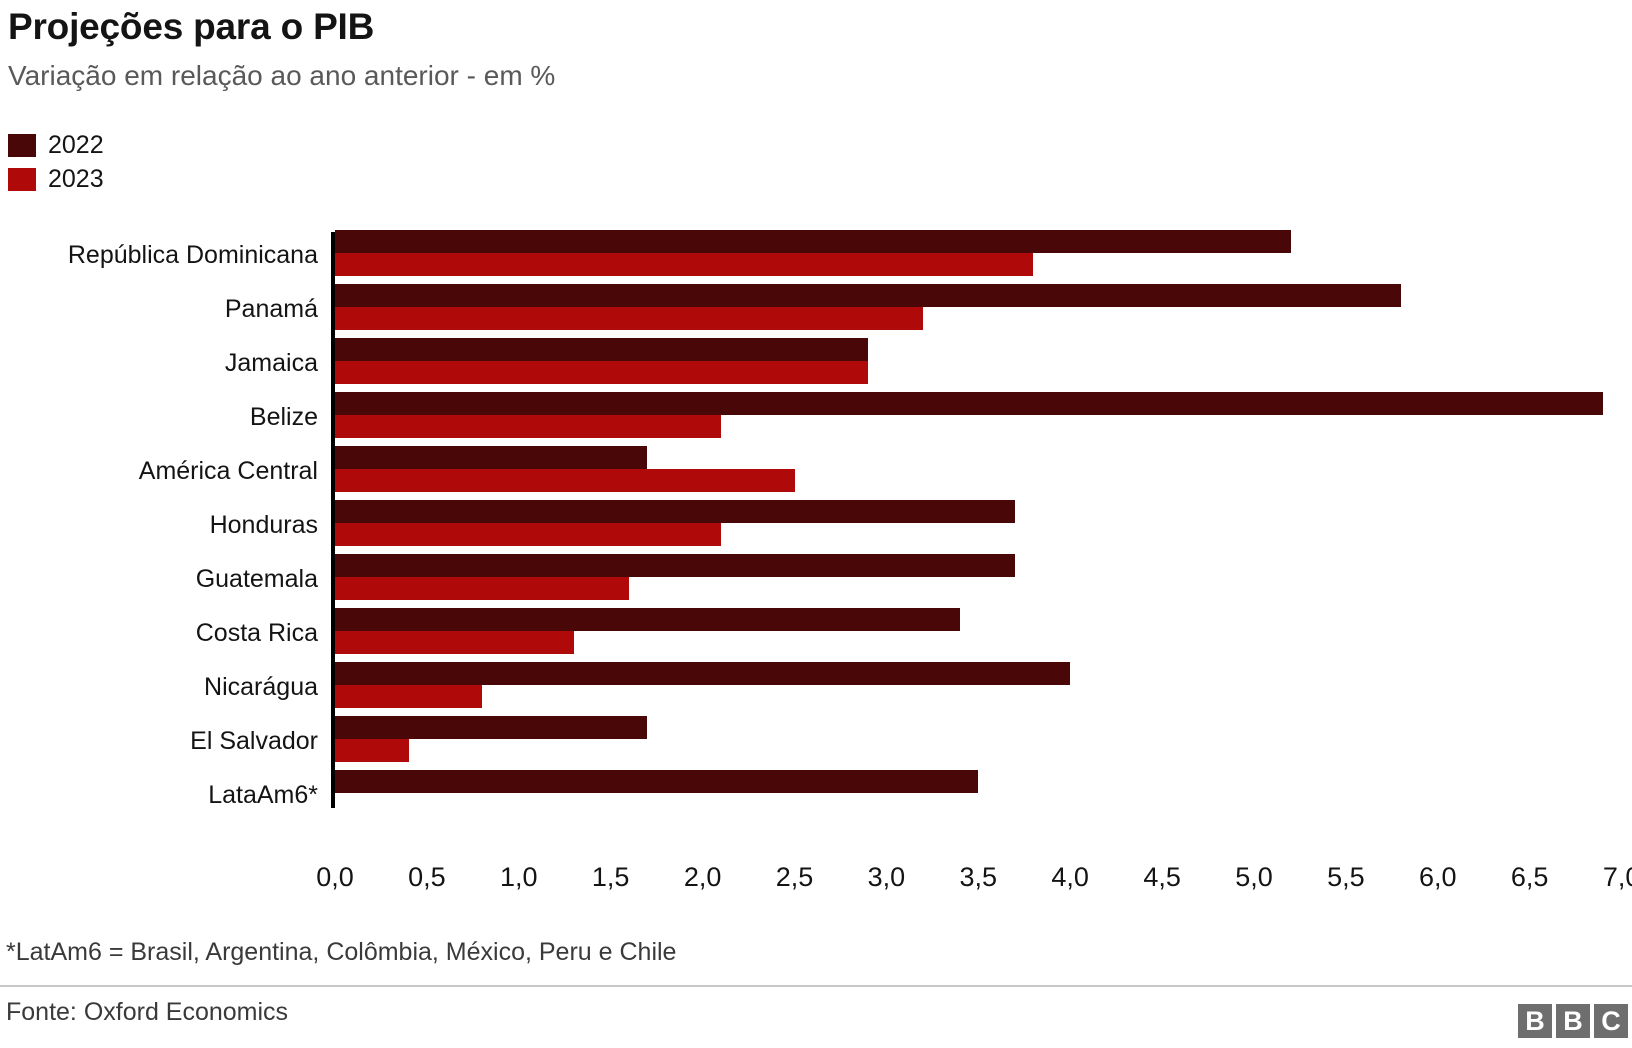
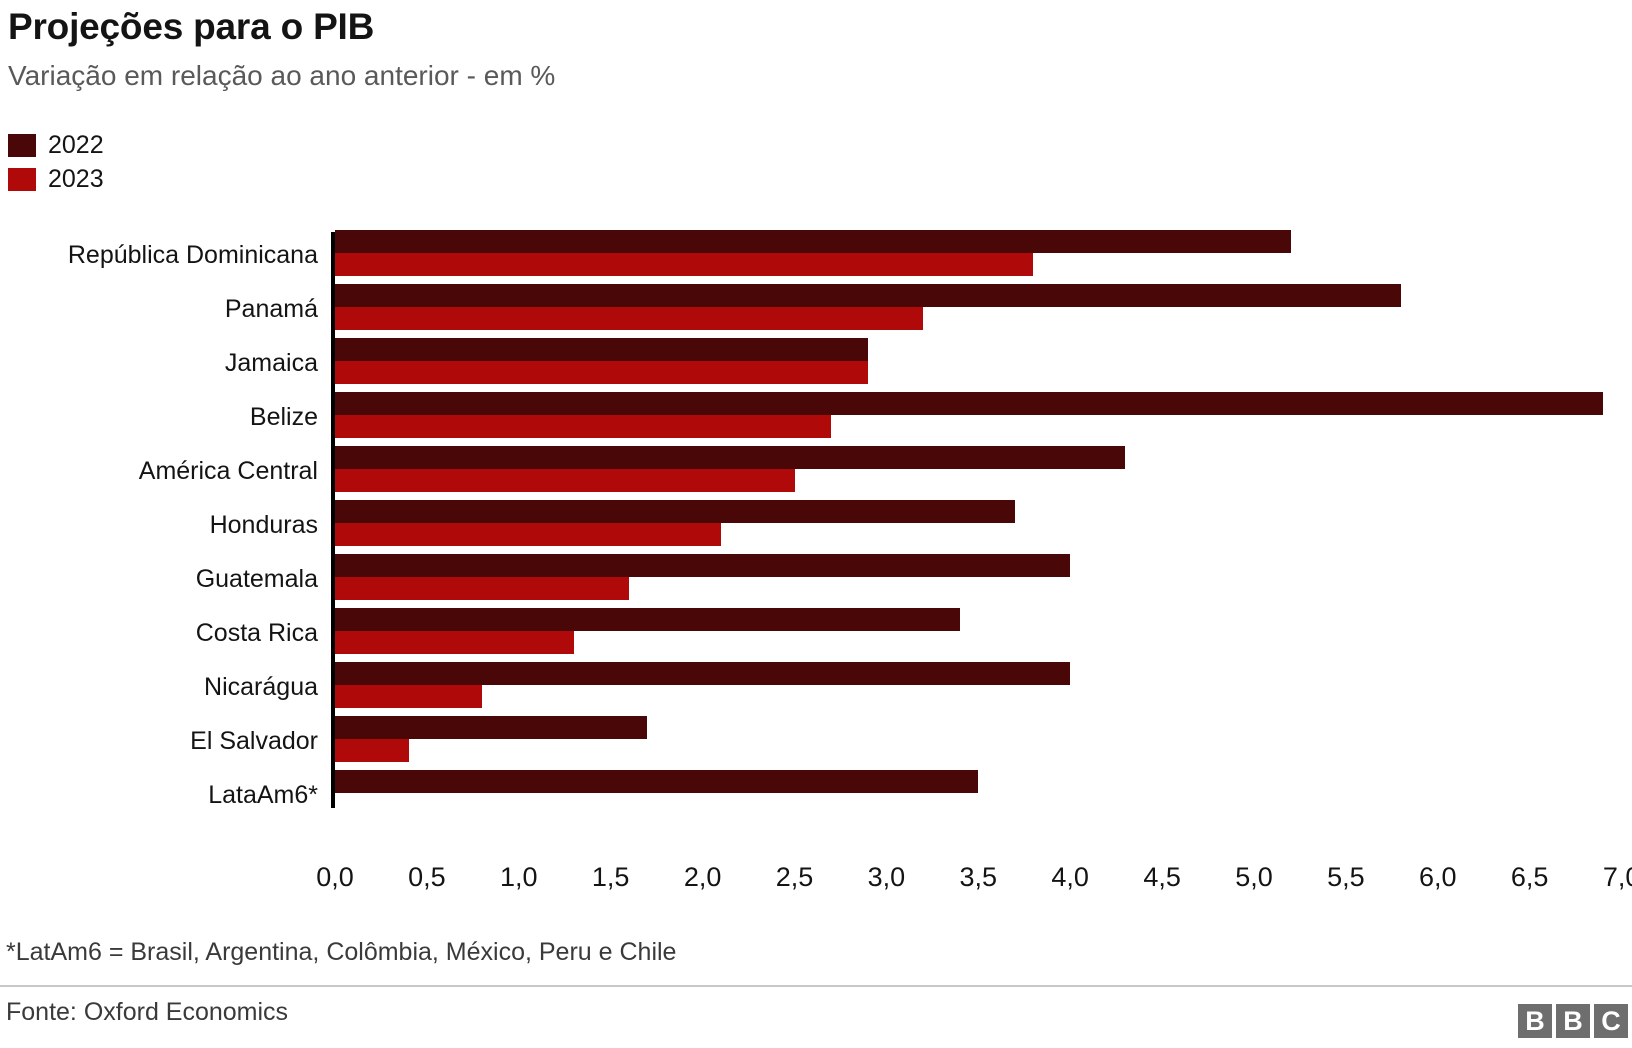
2023/Belize: 2,1 -> 2,7
2022/América Central: 1,7 -> 4,3
2022/Guatemala: 3,7 -> 4,0
